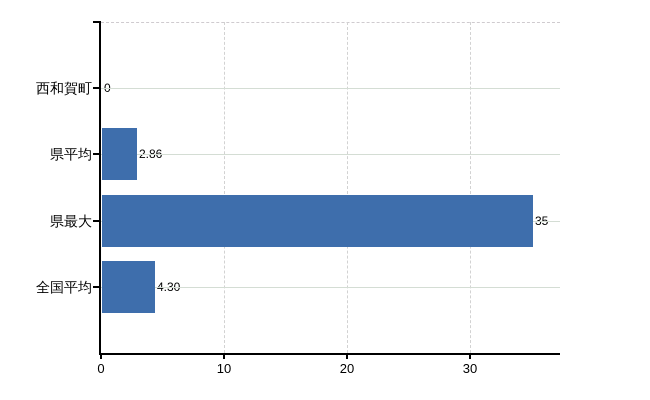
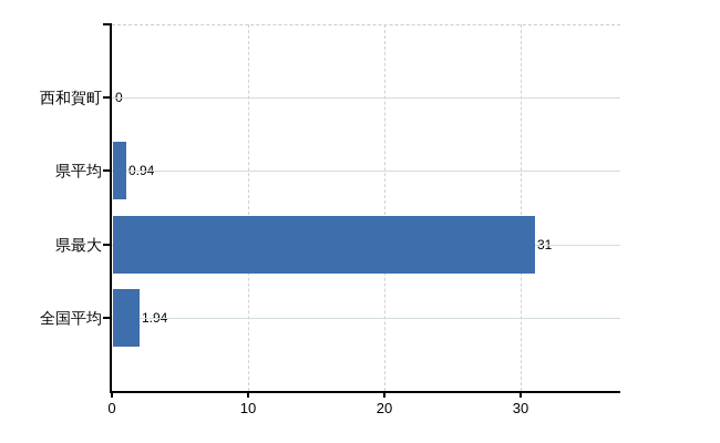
県平均: 2.86 -> 0.94
県最大: 35 -> 31
全国平均: 4.30 -> 1.94
